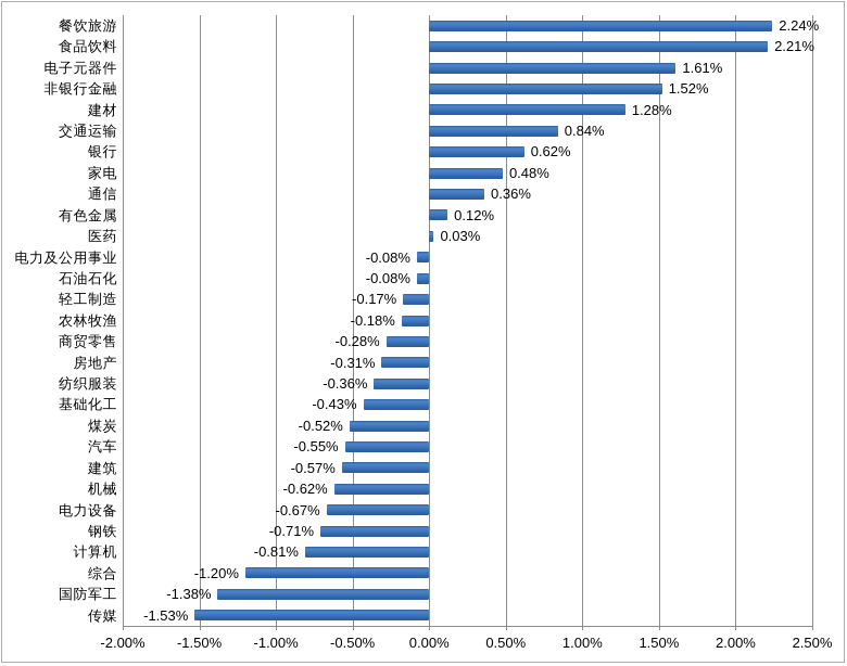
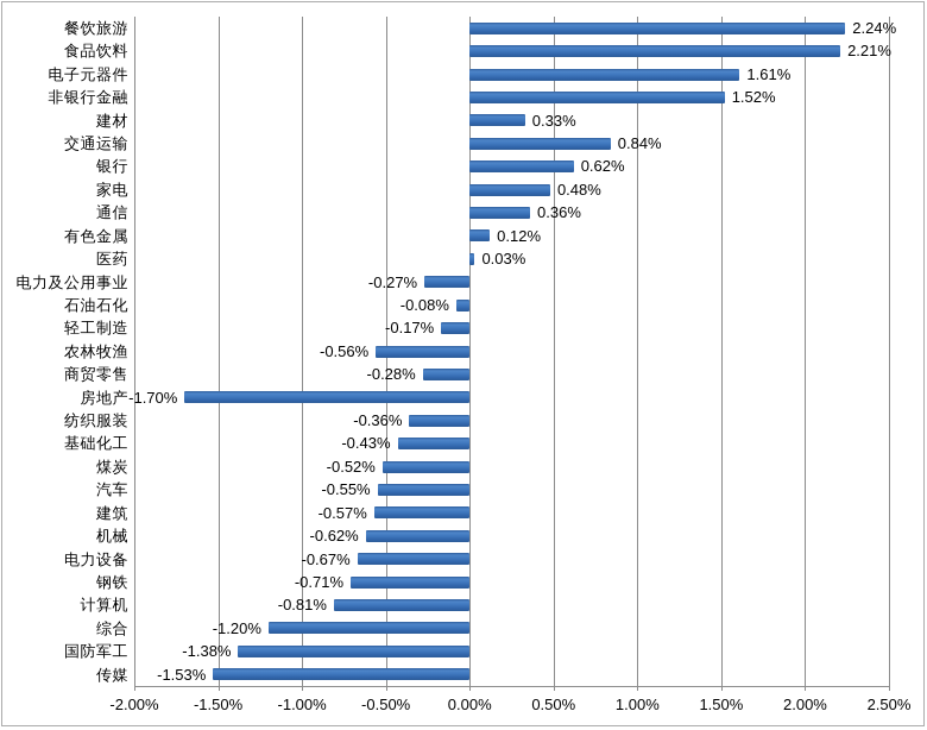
建材: 1.28% -> 0.33%
电力及公用事业: -0.08% -> -0.27%
农林牧渔: -0.18% -> -0.56%
房地产: -0.31% -> -1.70%
